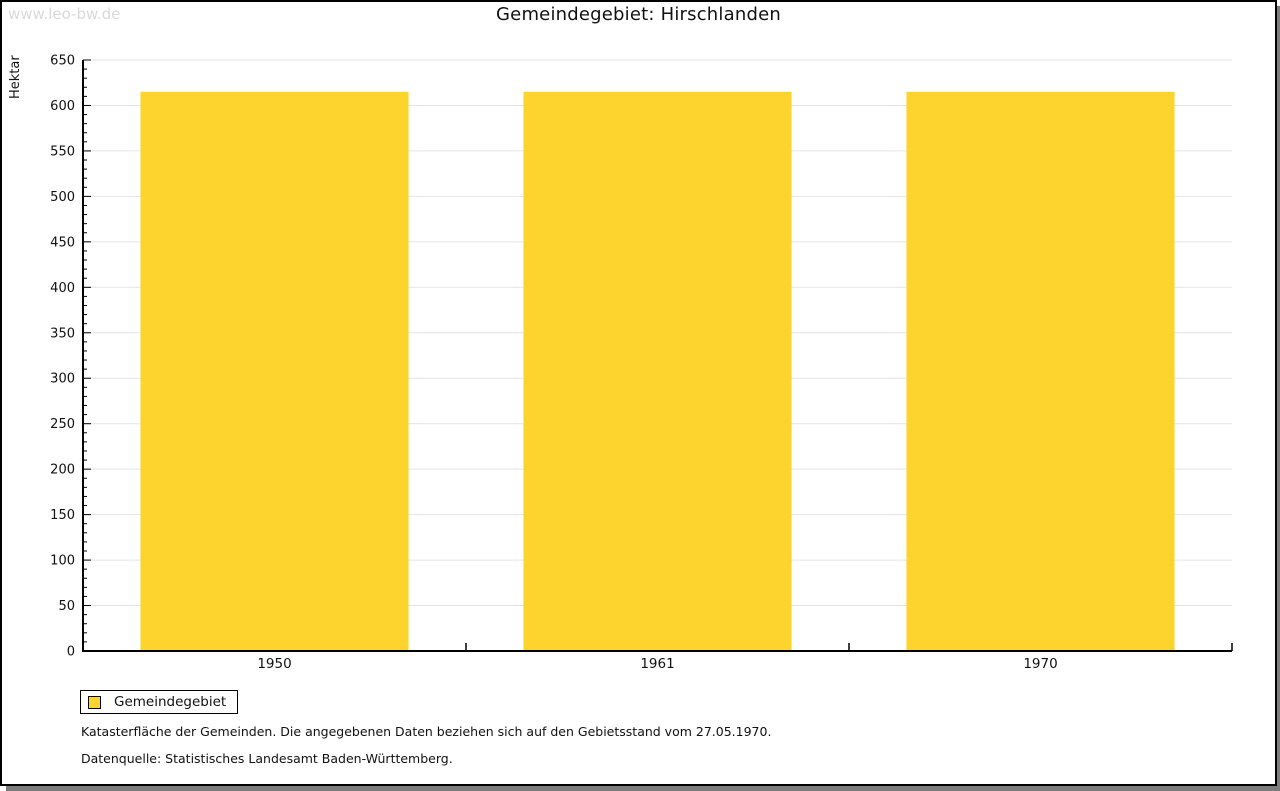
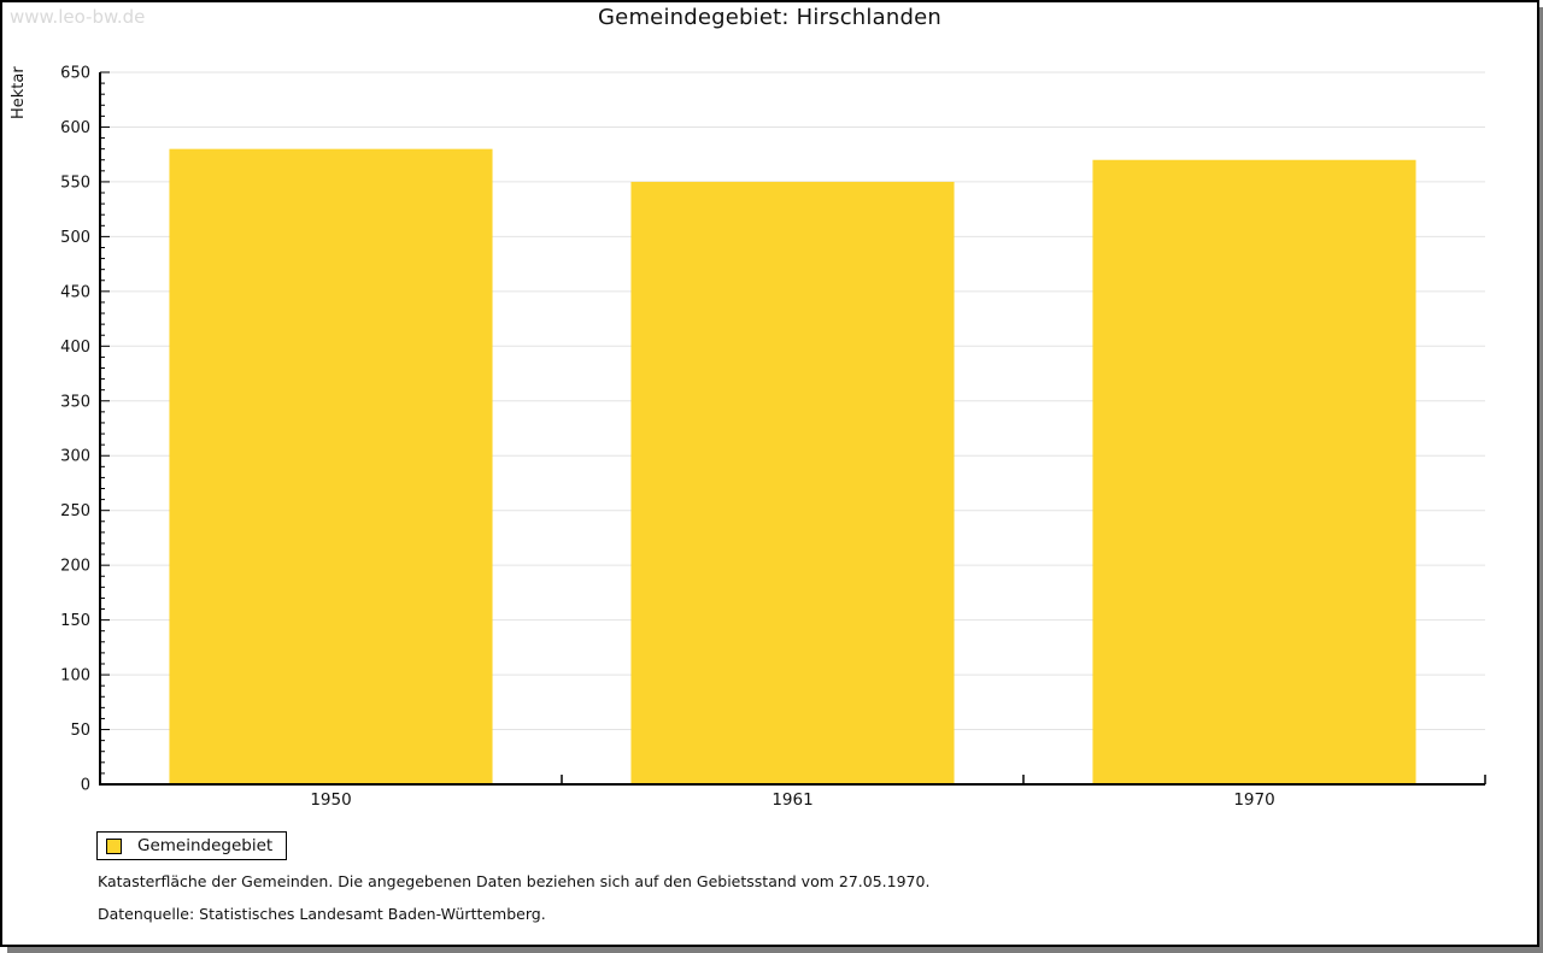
1950: 620 -> 580
1961: 620 -> 550
1970: 620 -> 570
